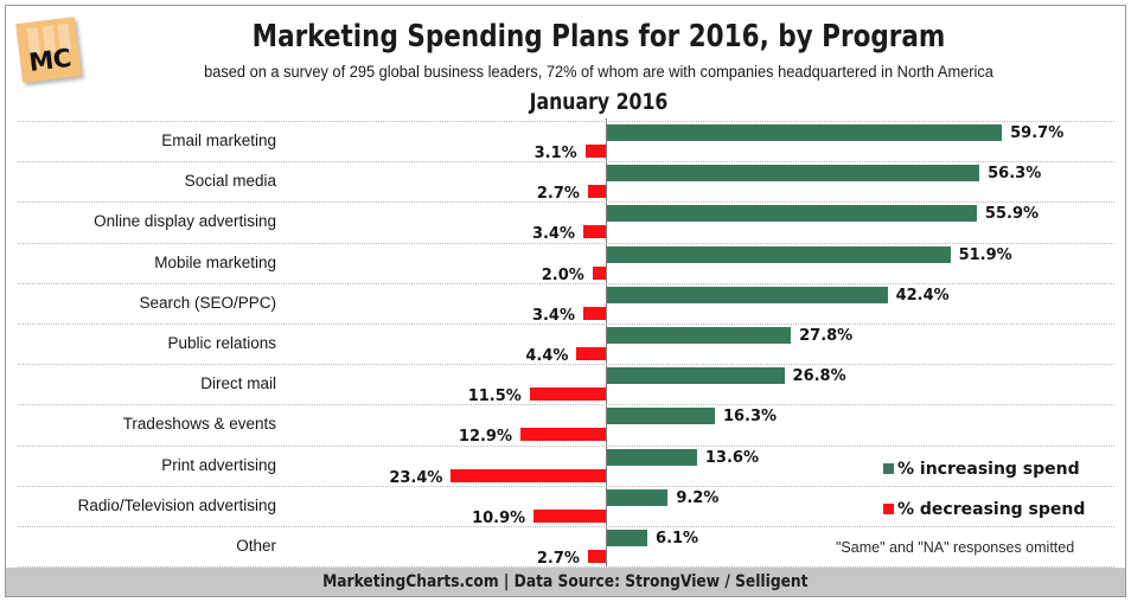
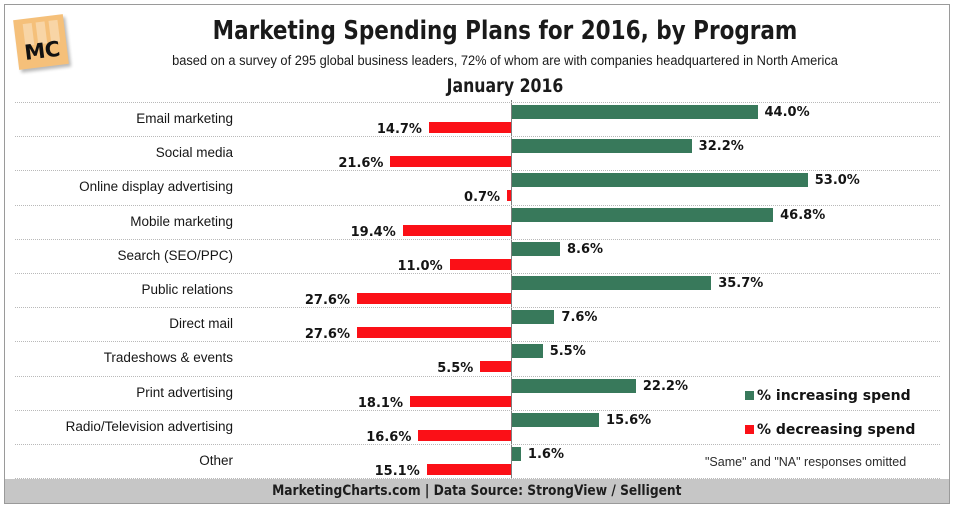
% increasing spend/Email marketing: 59.7% -> 44.0%
% decreasing spend/Email marketing: 3.1% -> 14.7%
% increasing spend/Social media: 56.3% -> 32.2%
% decreasing spend/Social media: 2.7% -> 21.6%
% increasing spend/Online display advertising: 55.9% -> 53.0%
% decreasing spend/Online display advertising: 3.4% -> 0.7%
% increasing spend/Mobile marketing: 51.9% -> 46.8%
% decreasing spend/Mobile marketing: 2.0% -> 19.4%
% increasing spend/Search (SEO/PPC): 42.4% -> 8.6%
% decreasing spend/Search (SEO/PPC): 3.4% -> 11.0%
% increasing spend/Public relations: 27.8% -> 35.7%
% decreasing spend/Public relations: 4.4% -> 27.6%
% increasing spend/Direct mail: 26.8% -> 7.6%
% decreasing spend/Direct mail: 11.5% -> 27.6%
% increasing spend/Tradeshows & events: 16.3% -> 5.5%
% decreasing spend/Tradeshows & events: 12.9% -> 5.5%
% increasing spend/Print advertising: 13.6% -> 22.2%
% decreasing spend/Print advertising: 23.4% -> 18.1%
% increasing spend/Radio/Television advertising: 9.2% -> 15.6%
% decreasing spend/Radio/Television advertising: 10.9% -> 16.6%
% increasing spend/Other: 6.1% -> 1.6%
% decreasing spend/Other: 2.7% -> 15.1%
